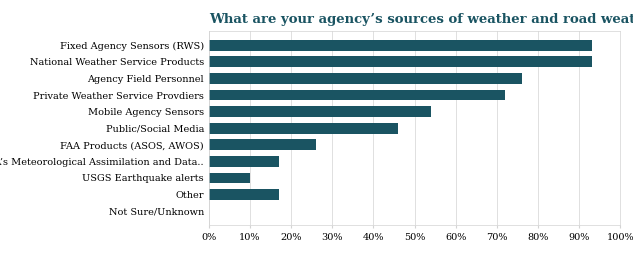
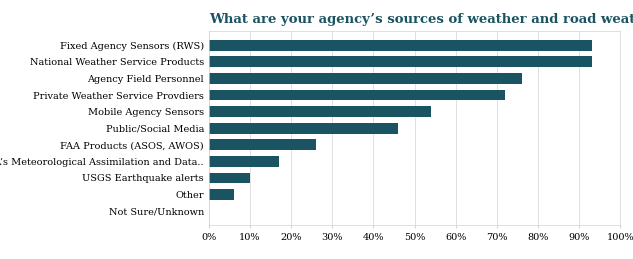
Other: 17% -> 6%
